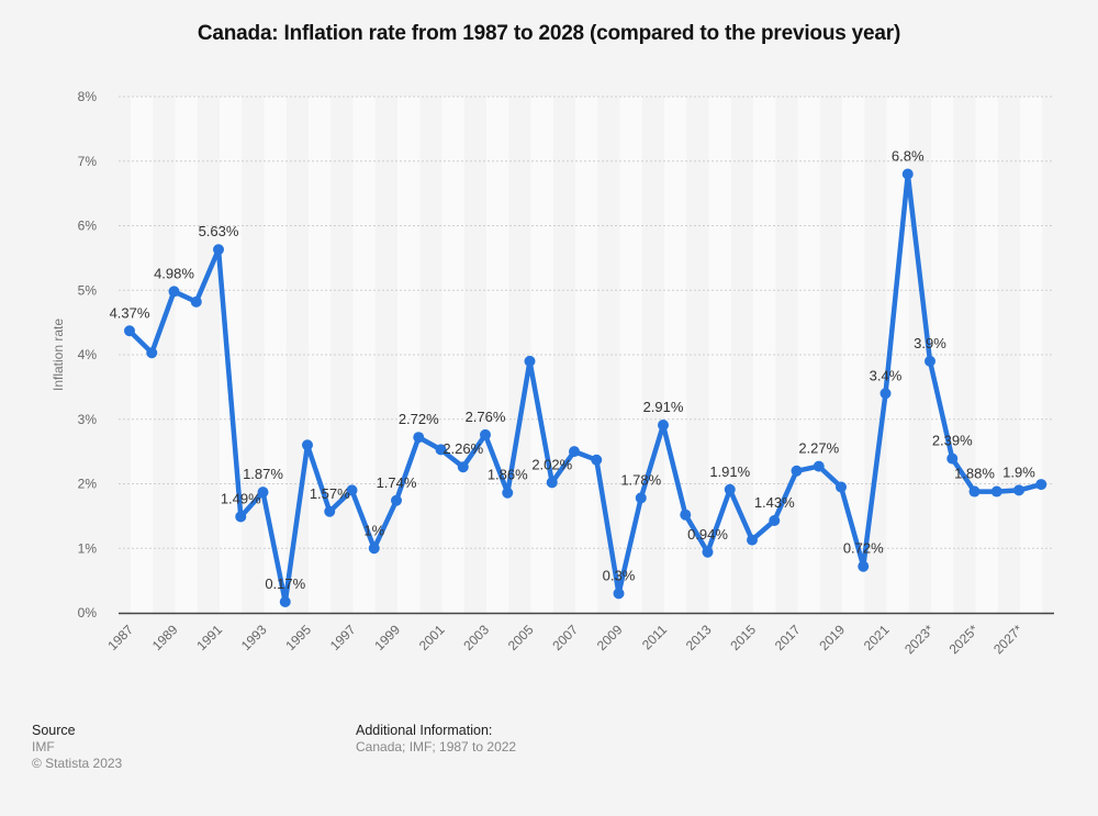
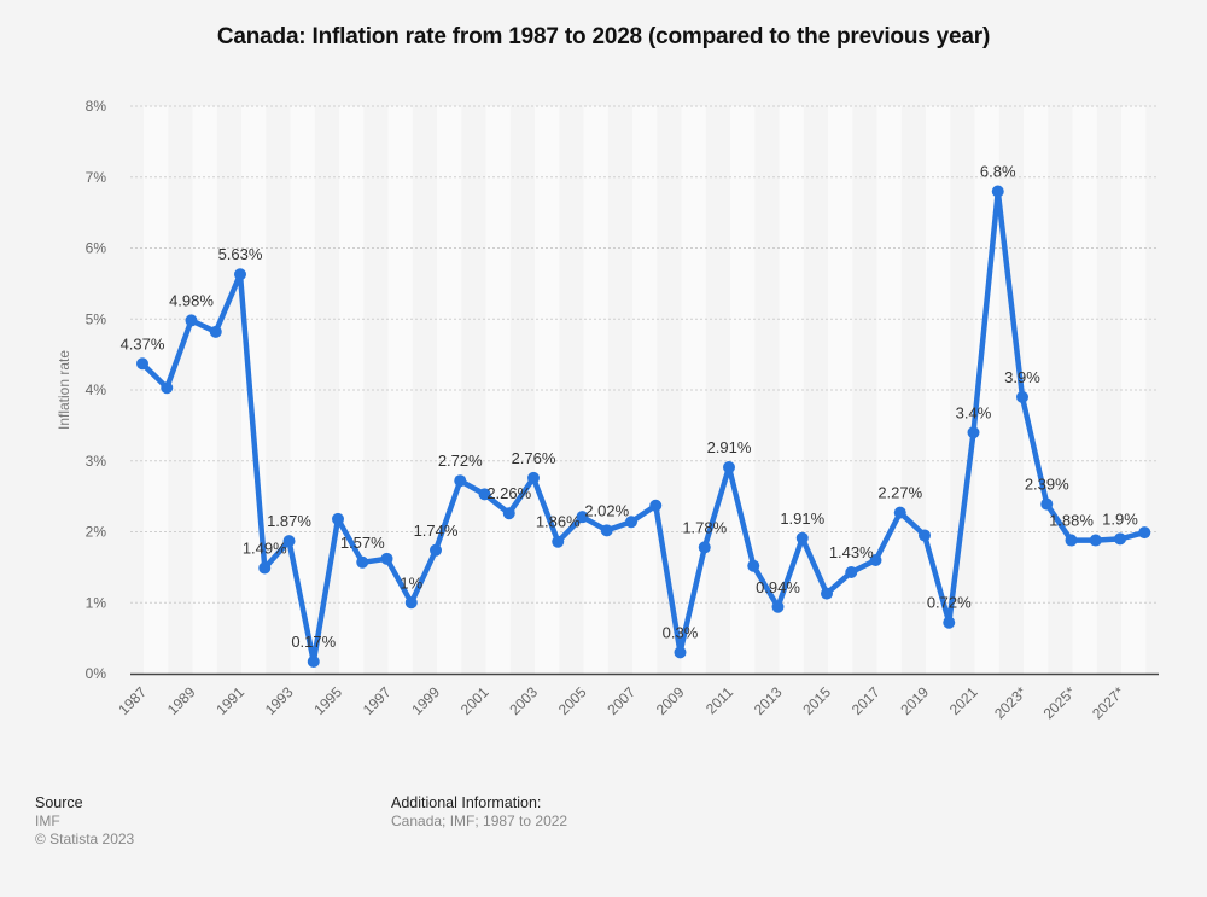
1995: 2.6% -> 2.2%
1997: 1.9% -> 1.6%
2005: 3.9% -> 2.2%
2007: 2.5% -> 2.1%
2017: 2.2% -> 1.6%
